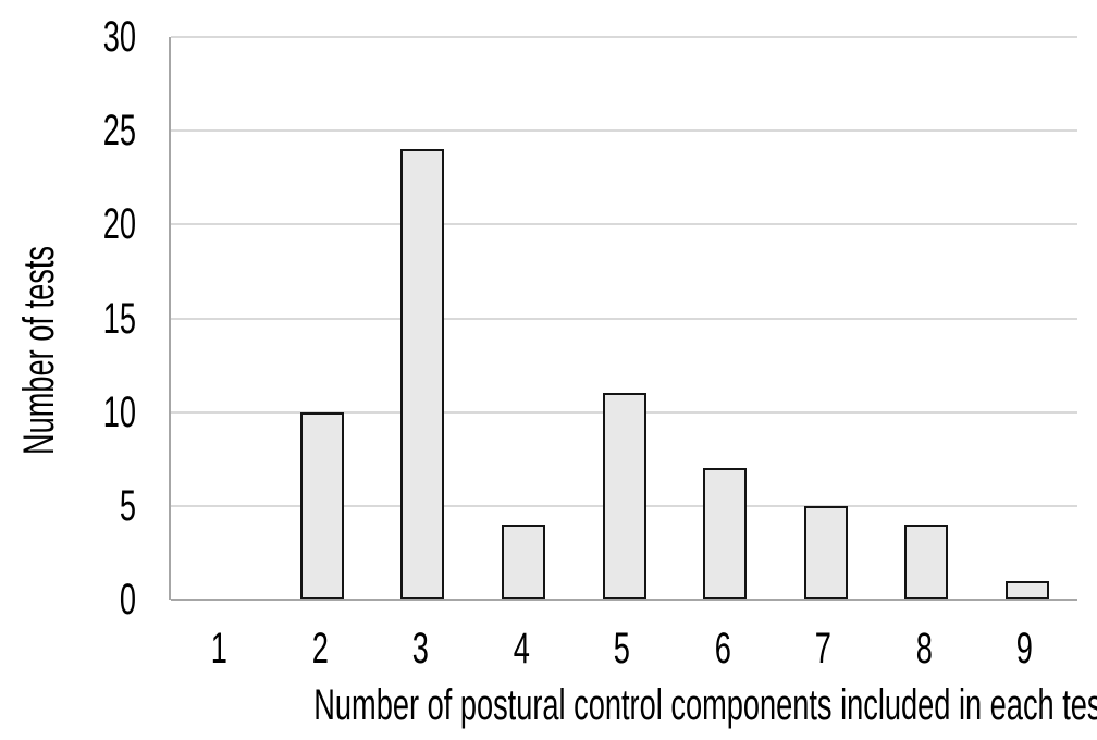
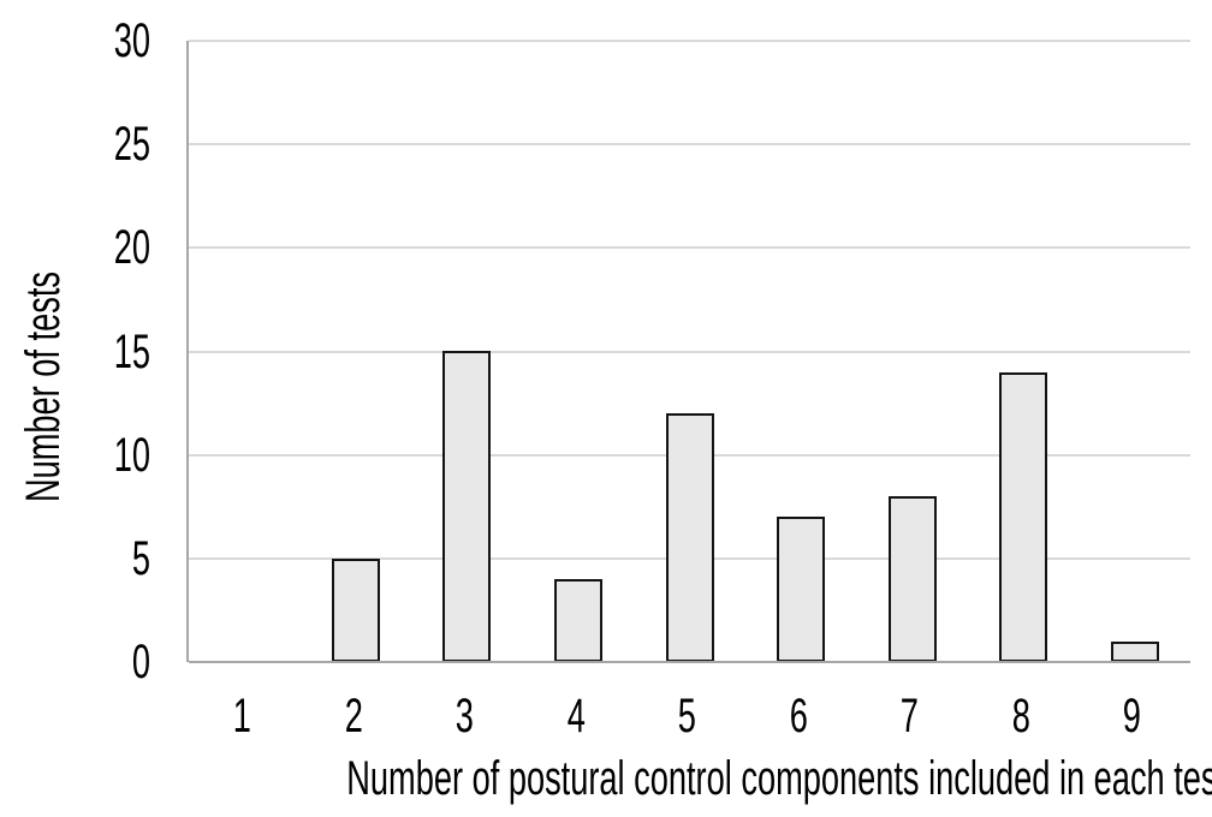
2: 10 -> 5
3: 24 -> 15
5: 11 -> 12
7: 5 -> 8
8: 4 -> 14
